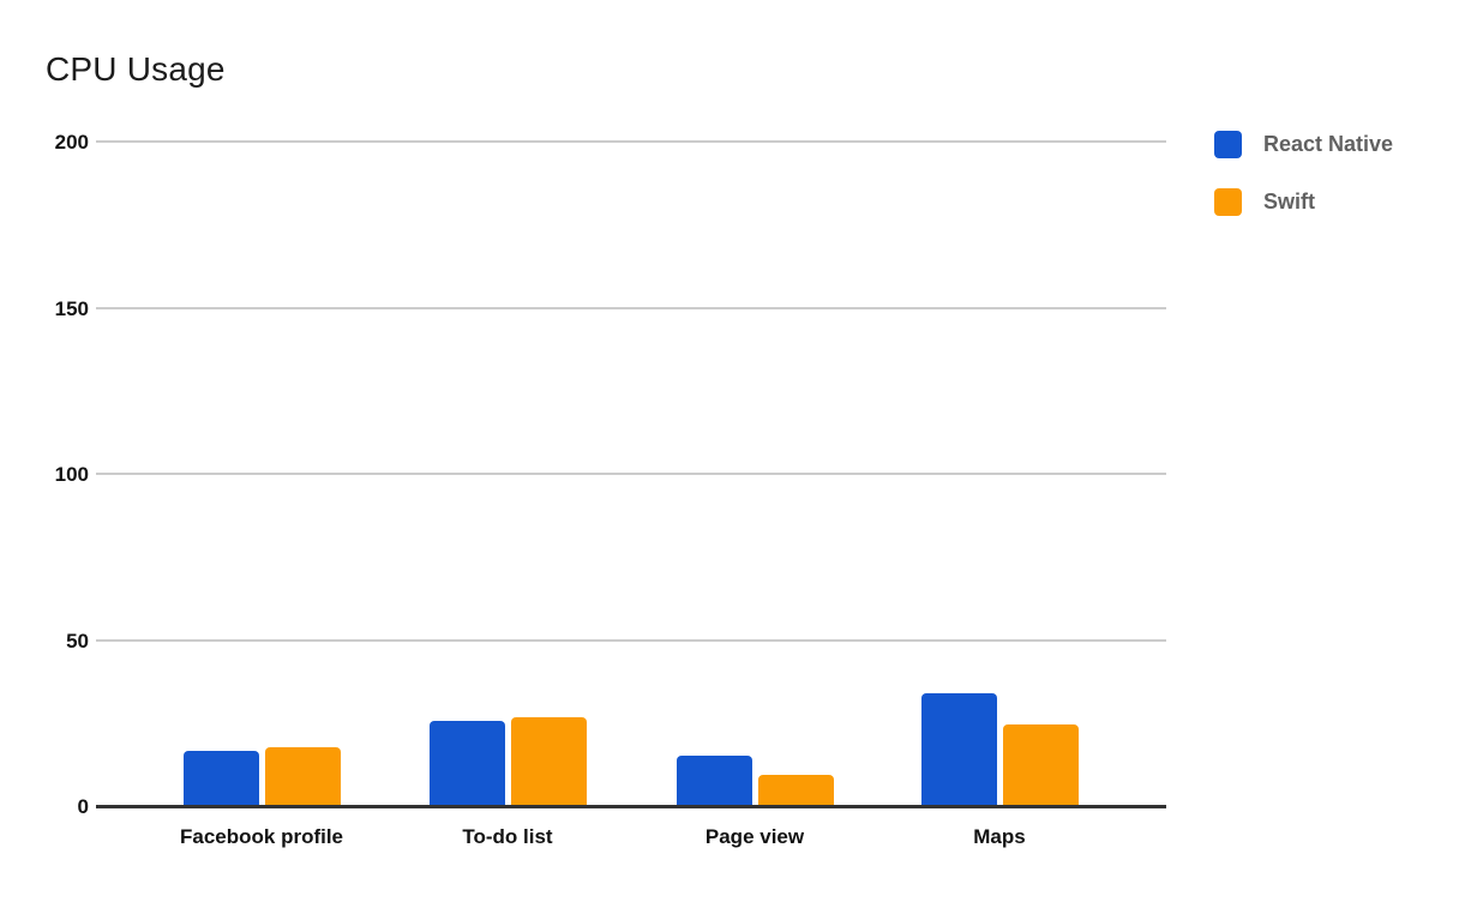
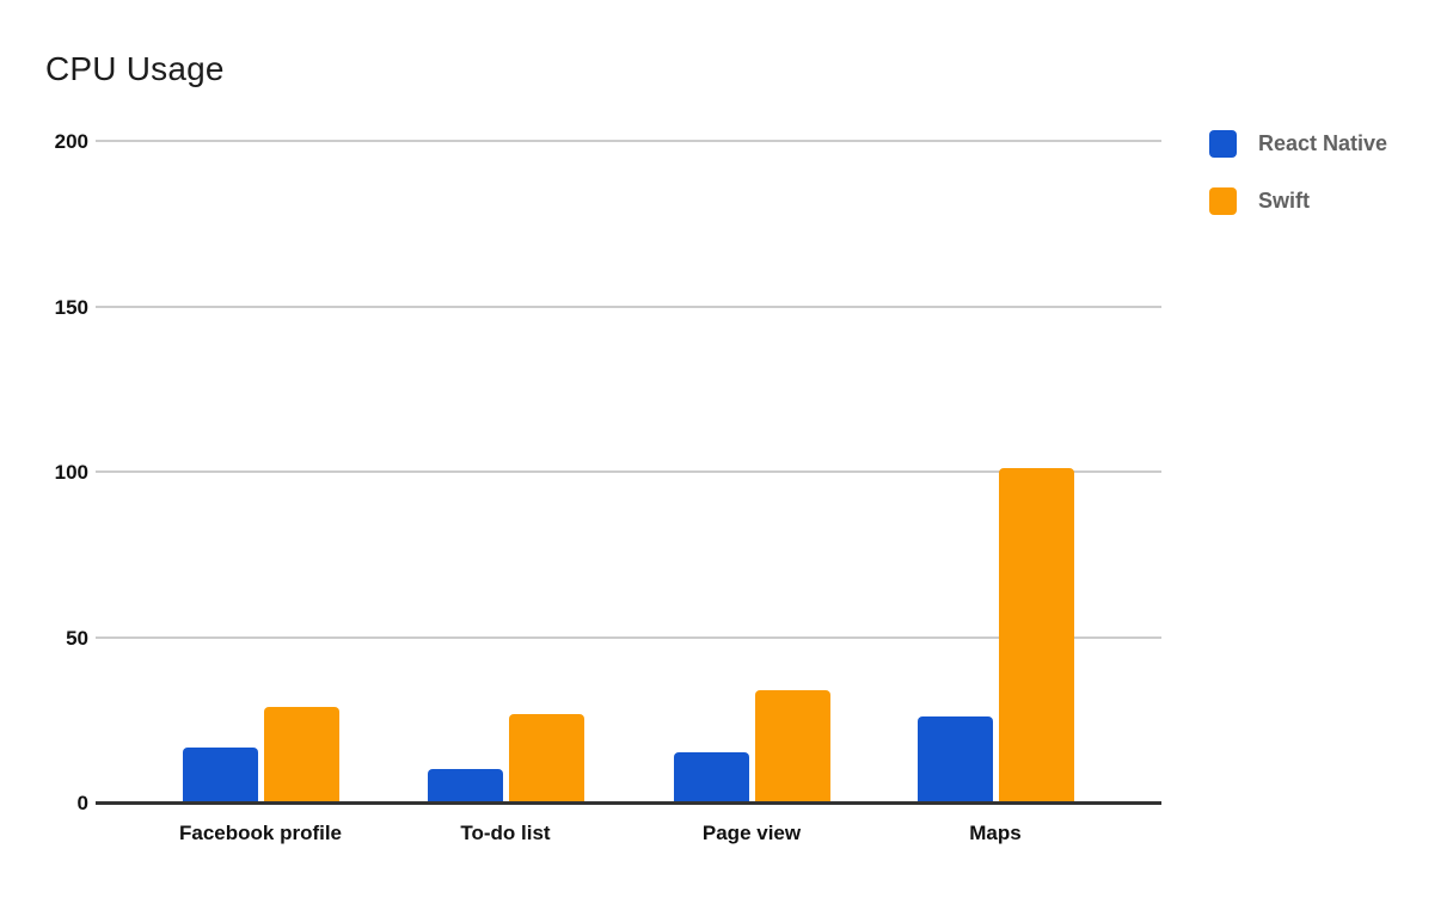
Swift/Facebook profile: 18 -> 29
React Native/To-do list: 26 -> 10
Swift/Page view: 9 -> 34
React Native/Maps: 34 -> 26
Swift/Maps: 24 -> 101
